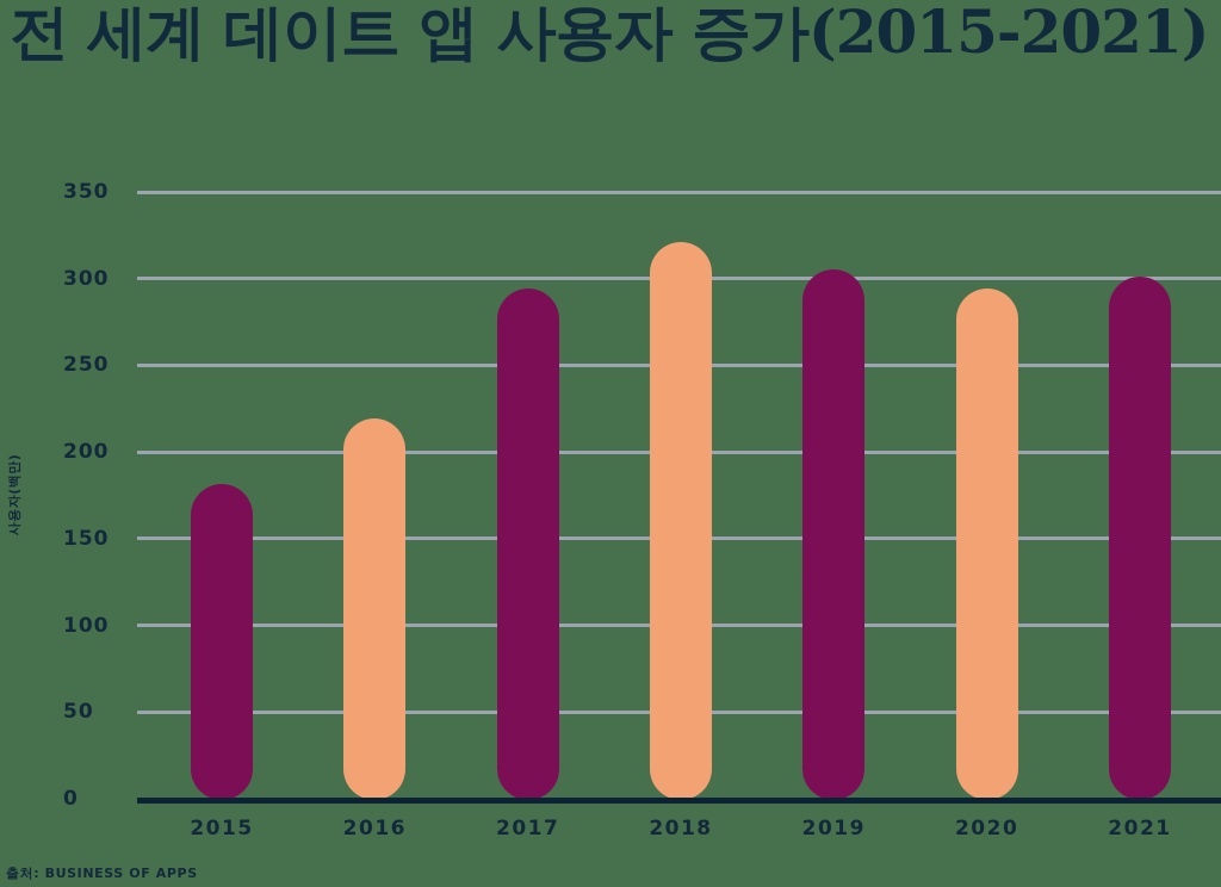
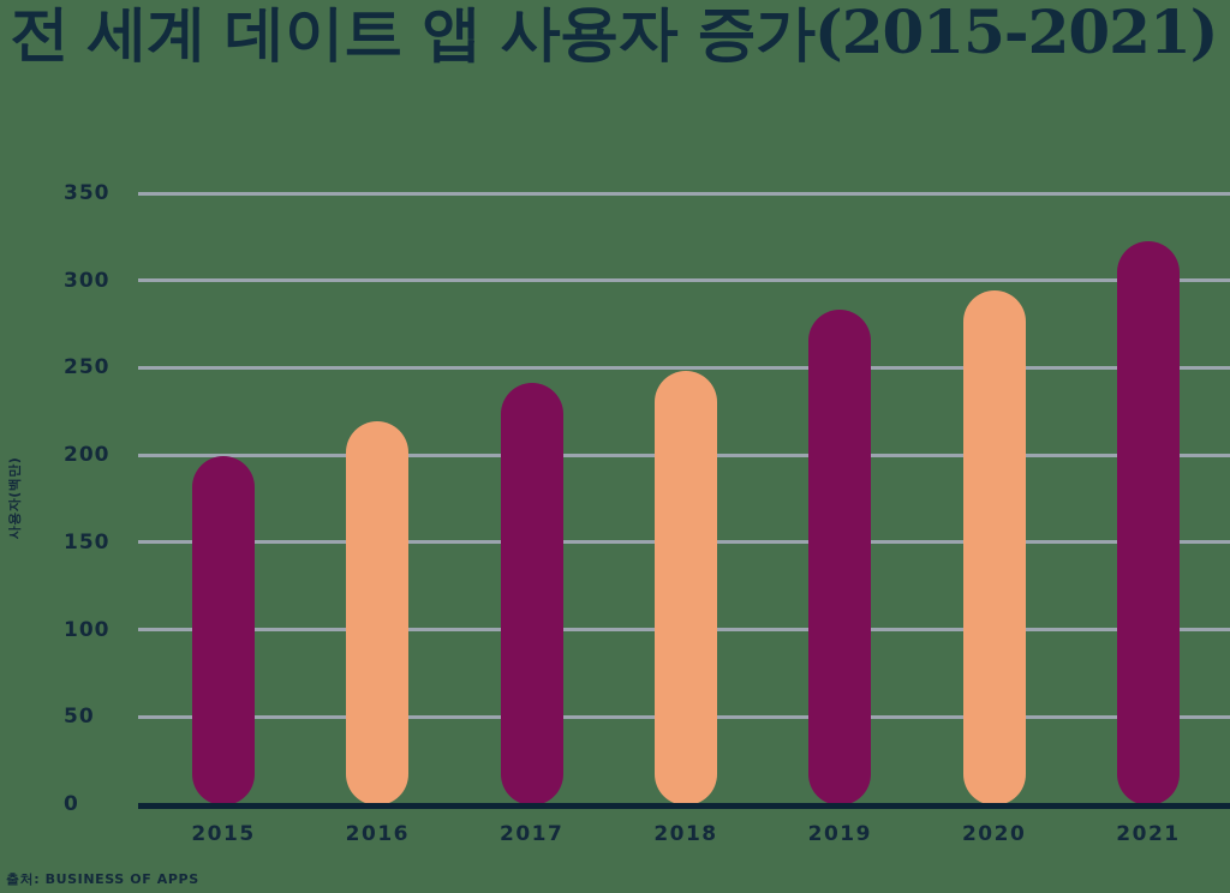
2015: 182 -> 200
2017: 295 -> 242
2018: 322 -> 249
2019: 306 -> 284
2021: 302 -> 323
